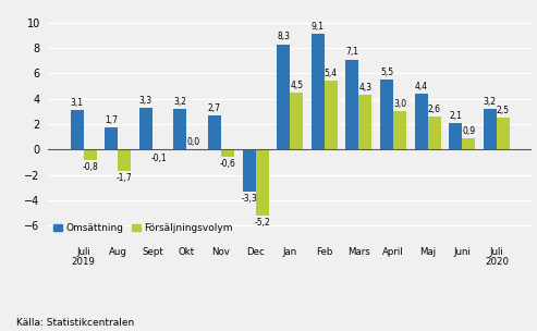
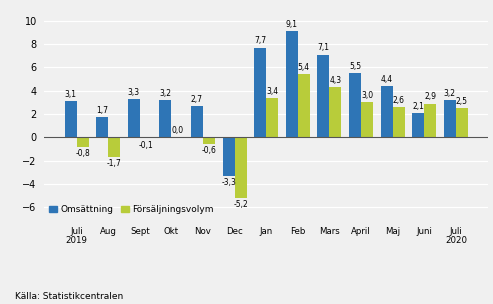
Omsättning/Jan: 8,3 -> 7,7
Försäljningsvolym/Jan: 4,5 -> 3,4
Försäljningsvolym/Juni: 0,9 -> 2,9
